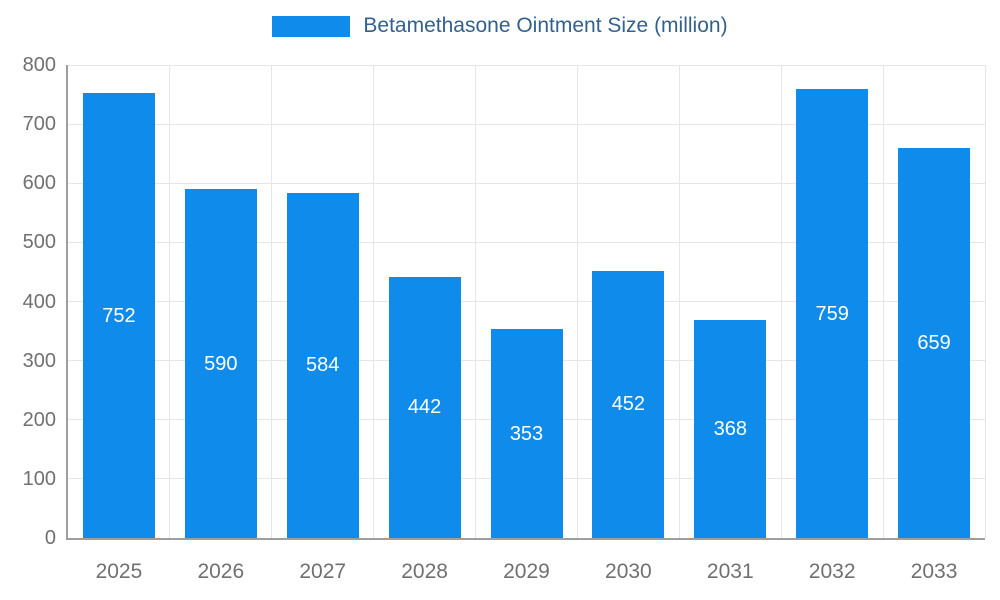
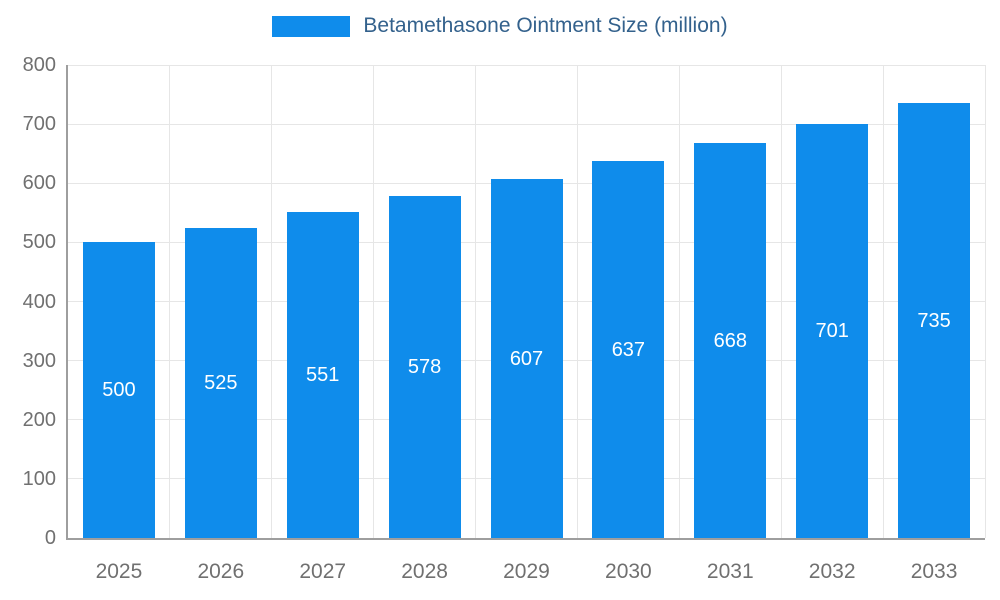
2025: 752 -> 500
2026: 590 -> 525
2027: 584 -> 551
2028: 442 -> 578
2029: 353 -> 607
2030: 452 -> 637
2031: 368 -> 668
2032: 759 -> 701
2033: 659 -> 735
